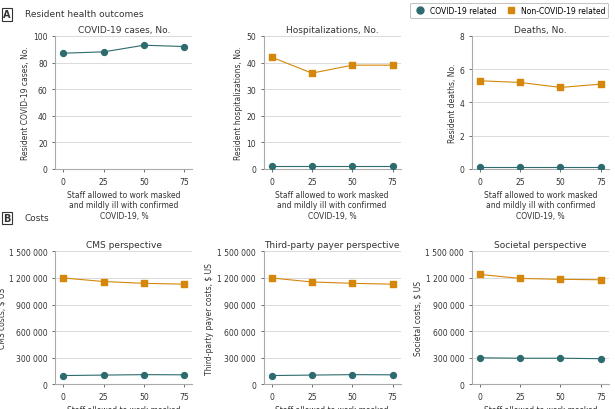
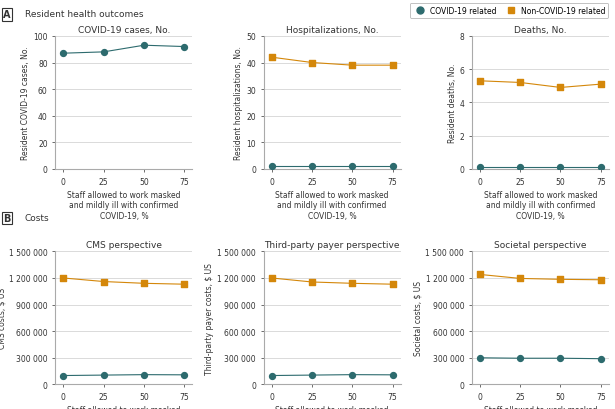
Hospitalizations, No./Non-COVID-19 related/25: 36 -> 40
